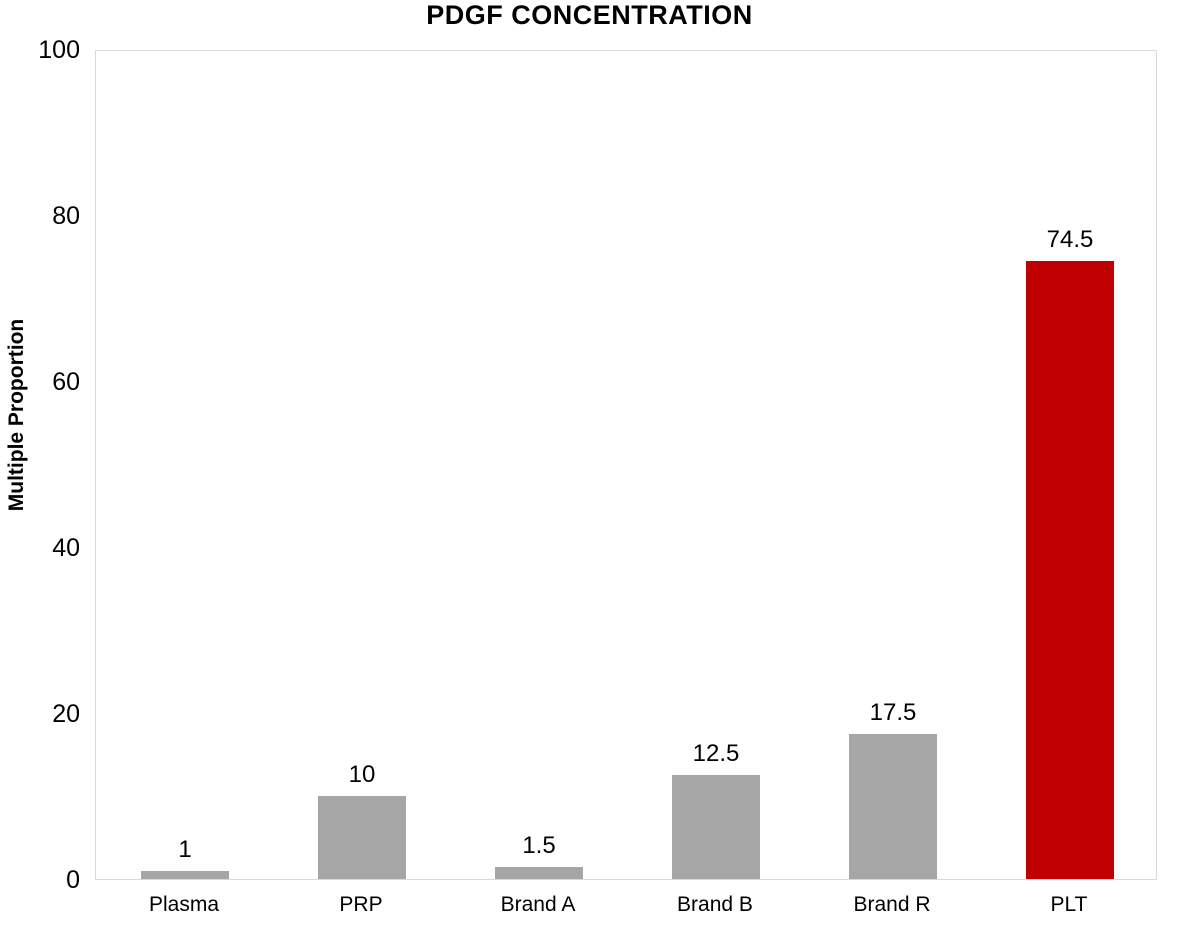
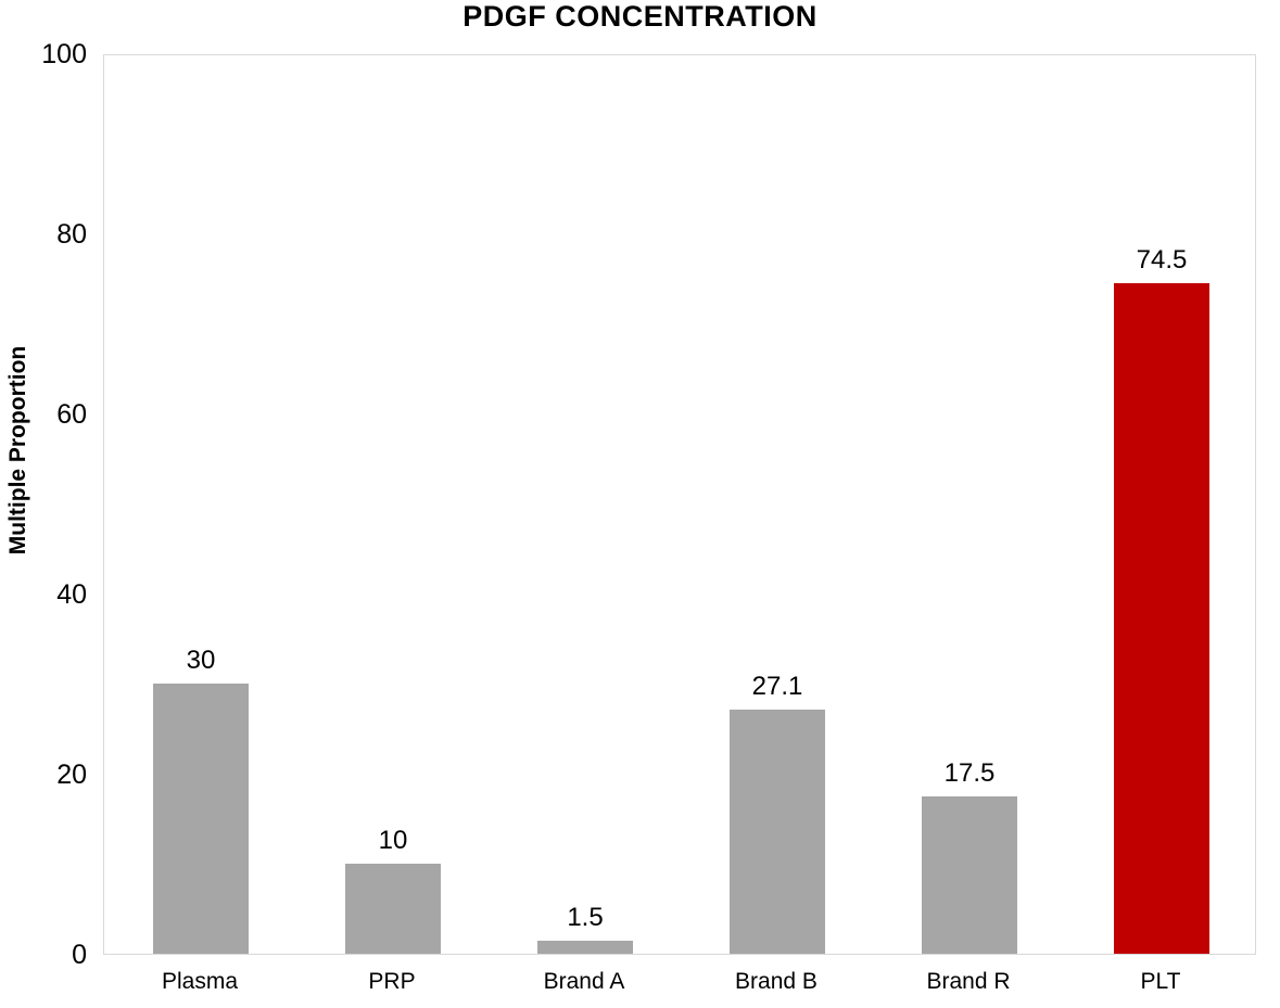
Plasma: 1 -> 30
Brand B: 12.5 -> 27.1
